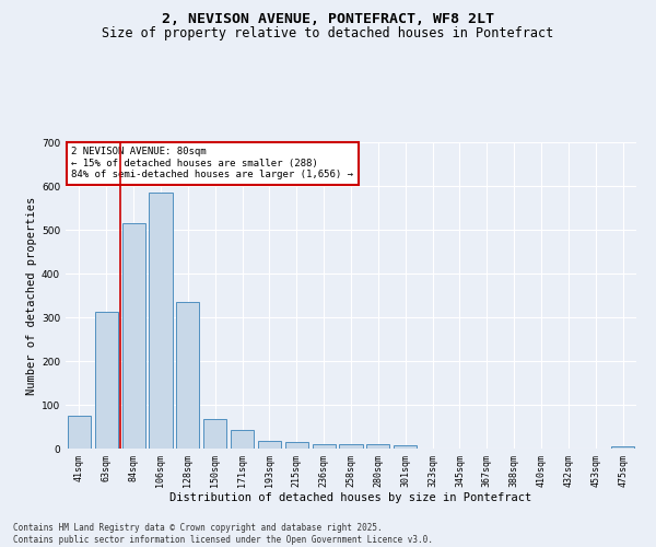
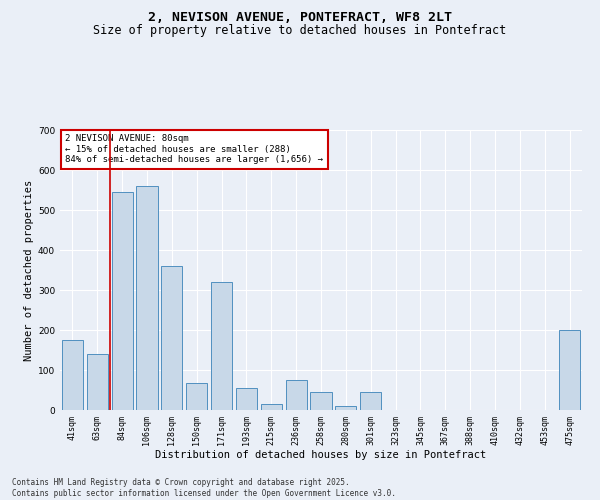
41sqm: 75 -> 175
63sqm: 312 -> 140
84sqm: 515 -> 545
106sqm: 585 -> 560
128sqm: 335 -> 360
171sqm: 42 -> 320
193sqm: 18 -> 55
236sqm: 10 -> 75
258sqm: 10 -> 45
301sqm: 7 -> 45
475sqm: 5 -> 200
